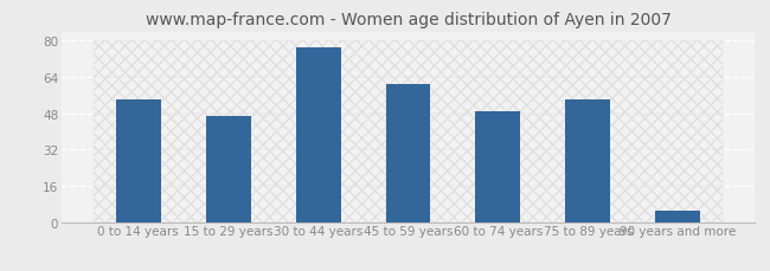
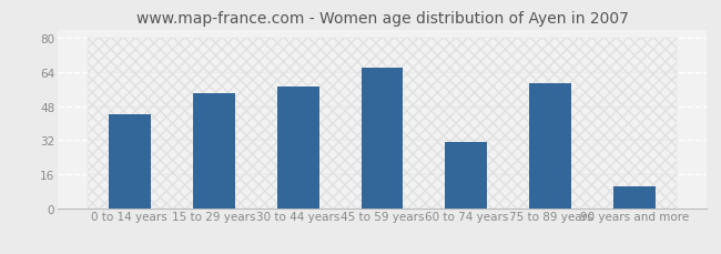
0 to 14 years: 54 -> 44
15 to 29 years: 47 -> 54
30 to 44 years: 77 -> 57
45 to 59 years: 61 -> 66
60 to 74 years: 49 -> 31
75 to 89 years: 54 -> 59
90 years and more: 5 -> 10
